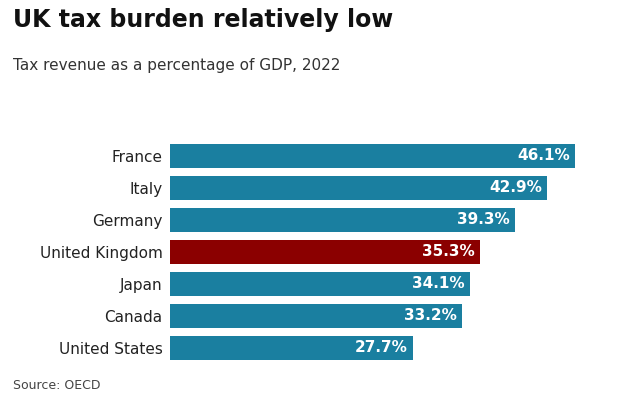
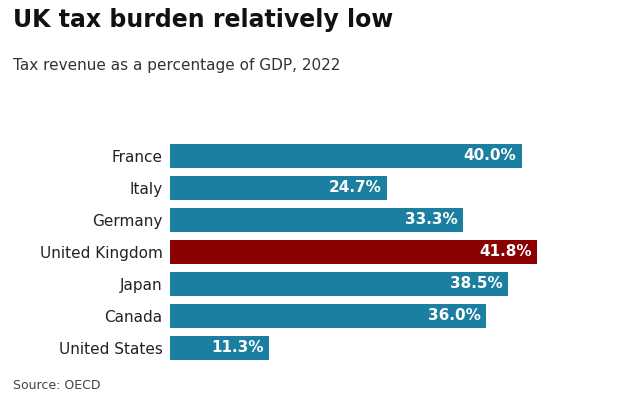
France: 46.1% -> 40.0%
Italy: 42.9% -> 24.7%
Germany: 39.3% -> 33.3%
United Kingdom: 35.3% -> 41.8%
Japan: 34.1% -> 38.5%
Canada: 33.2% -> 36.0%
United States: 27.7% -> 11.3%
